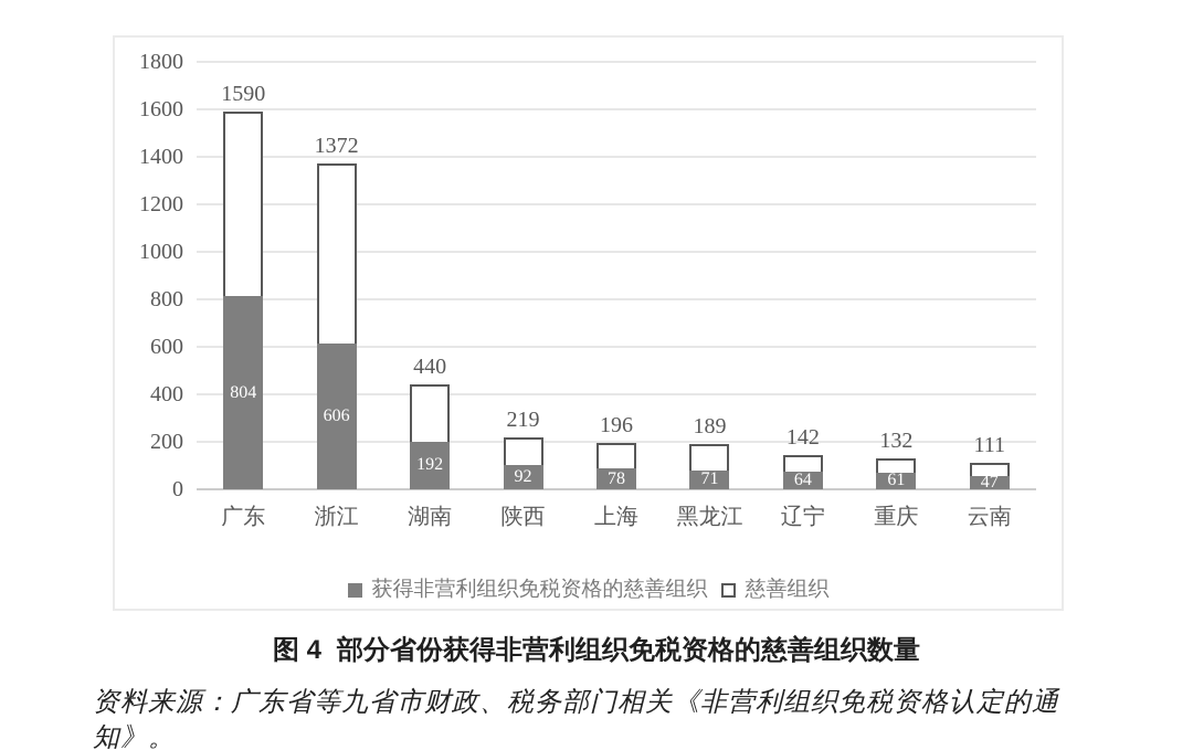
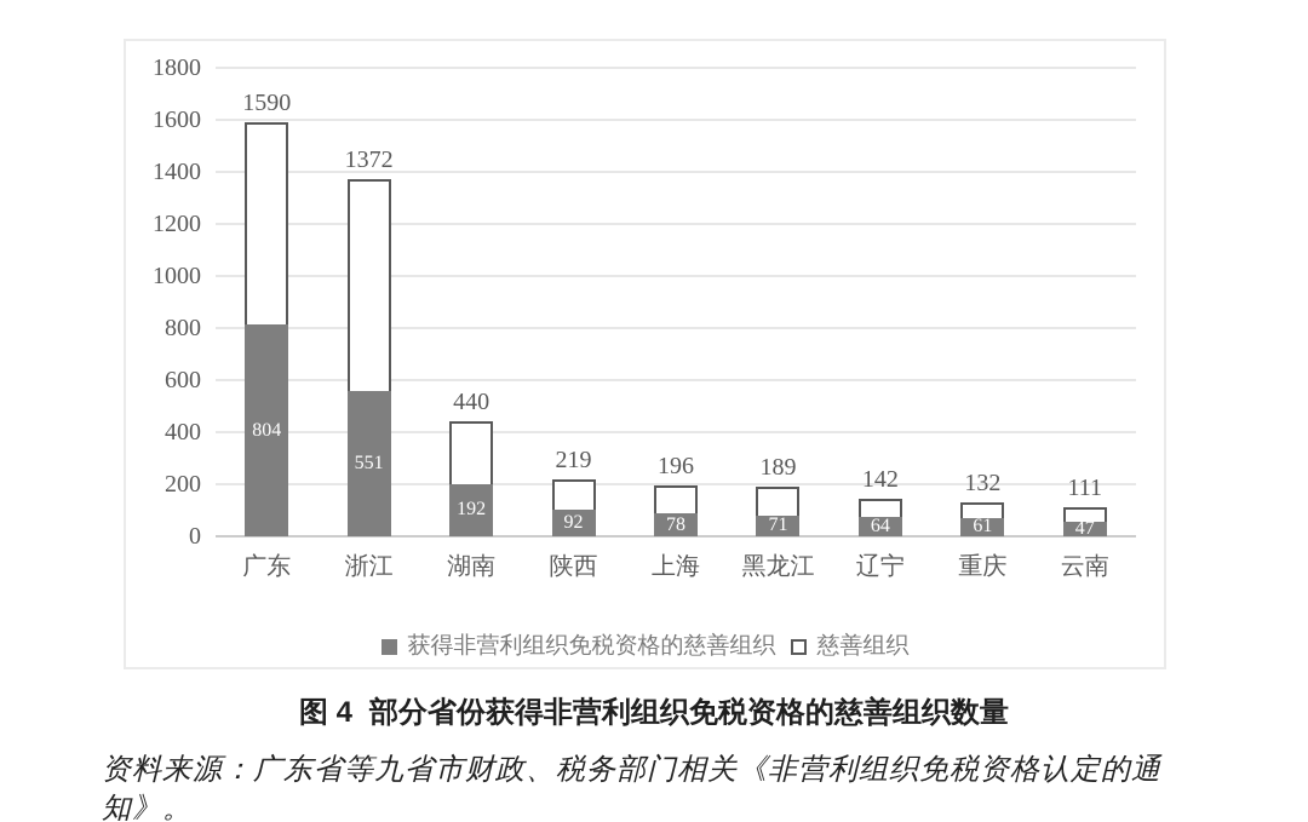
获得非营利组织免税资格的慈善组织/浙江: 606 -> 551
